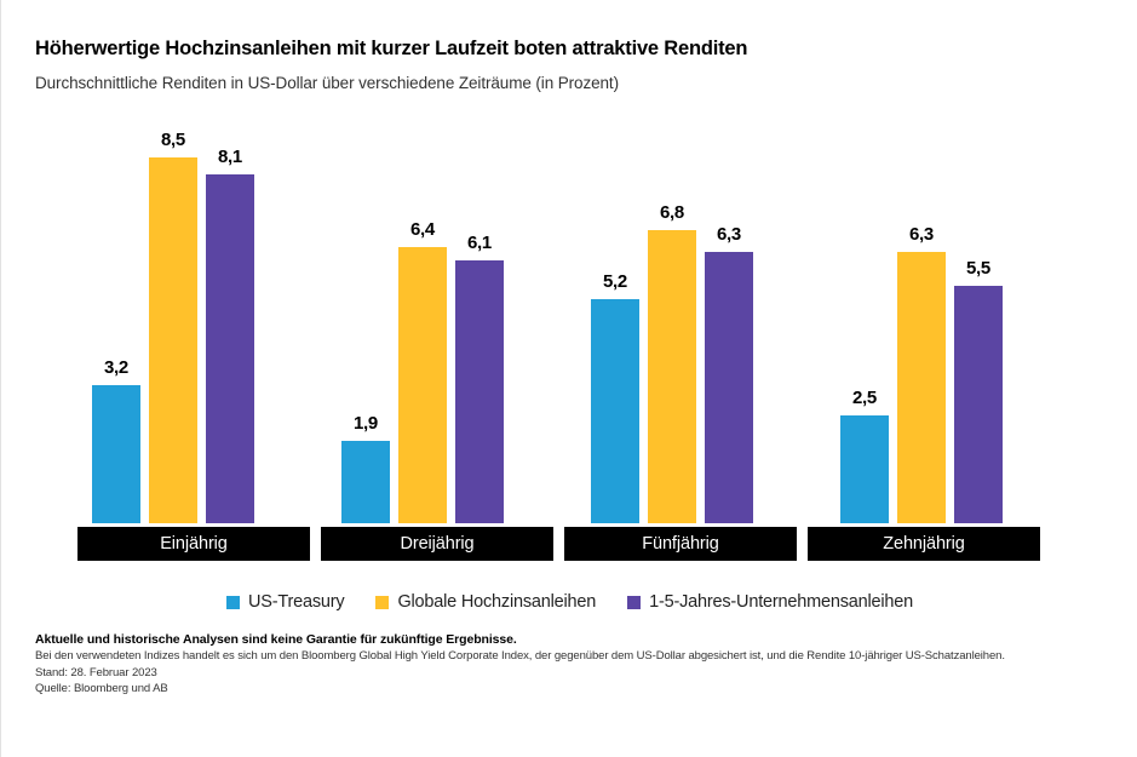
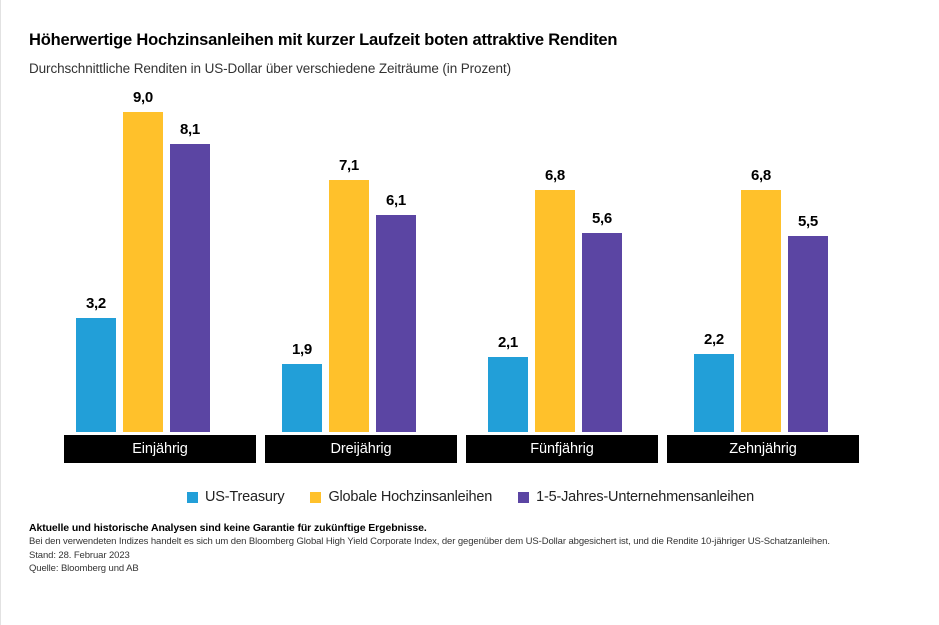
Globale Hochzinsanleihen/Einjährig: 8,5 -> 9,0
Globale Hochzinsanleihen/Dreijährig: 6,4 -> 7,1
US-Treasury/Fünfjährig: 5,2 -> 2,1
1-5-Jahres-Unternehmensanleihen/Fünfjährig: 6,3 -> 5,6
US-Treasury/Zehnjährig: 2,5 -> 2,2
Globale Hochzinsanleihen/Zehnjährig: 6,3 -> 6,8
